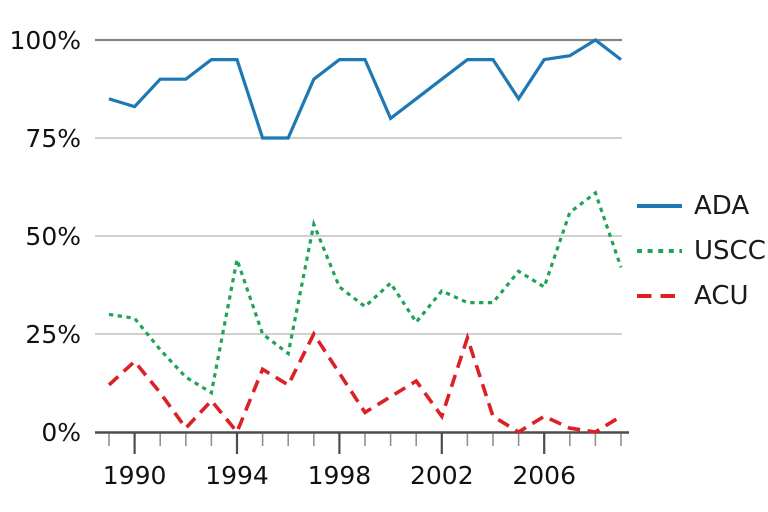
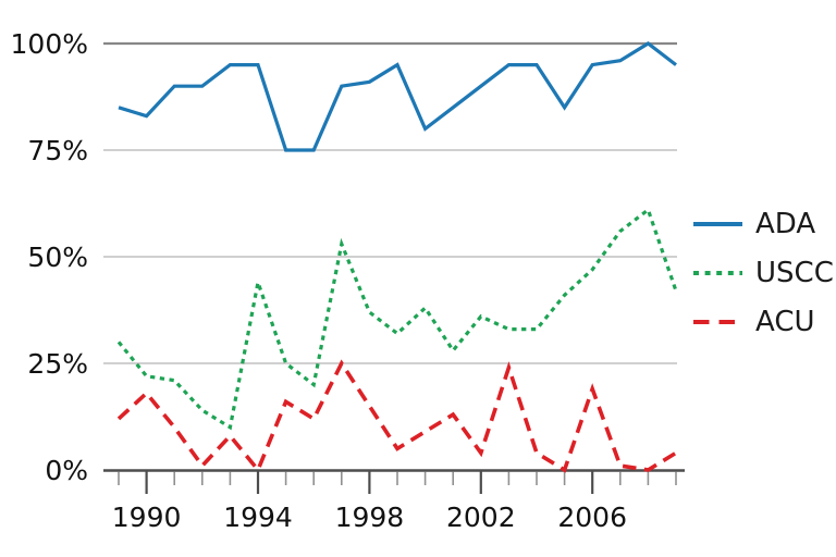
USCC/1990: 29% -> 22%
ADA/1998: 95% -> 91%
USCC/2006: 37% -> 47%
ACU/2006: 4% -> 19%
